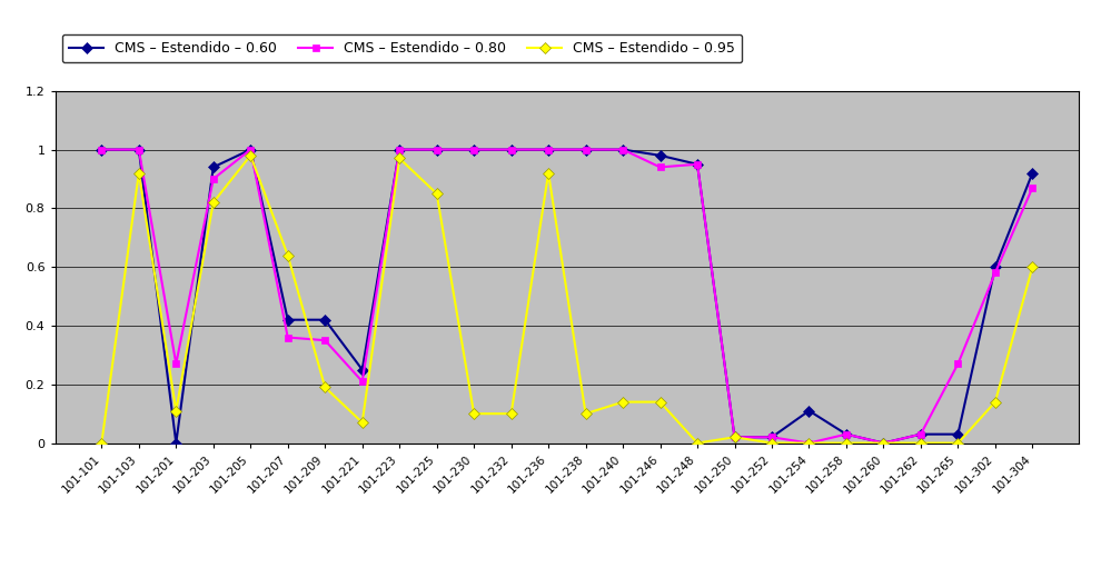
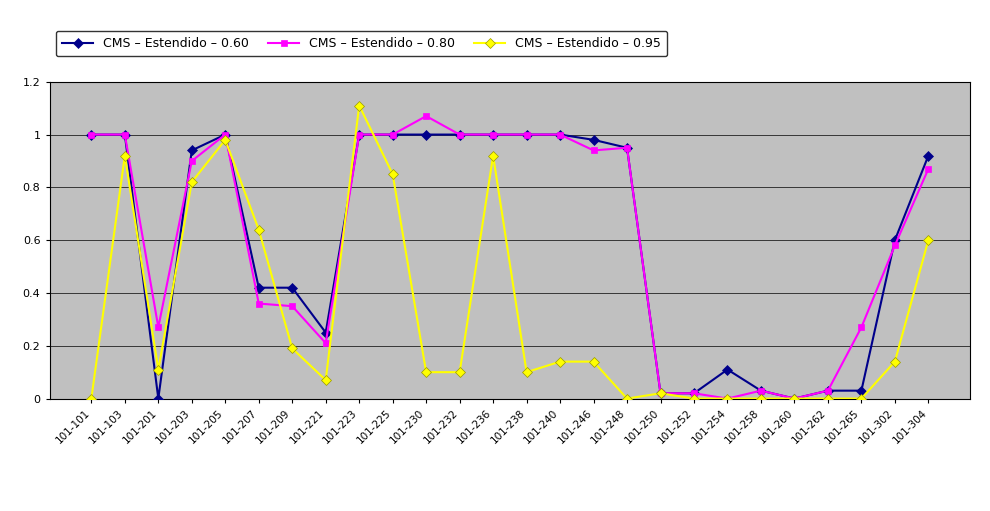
CMS – Estendido – 0.95/101-223: 0.97 -> 1.11
CMS – Estendido – 0.80/101-230: 1.00 -> 1.07
